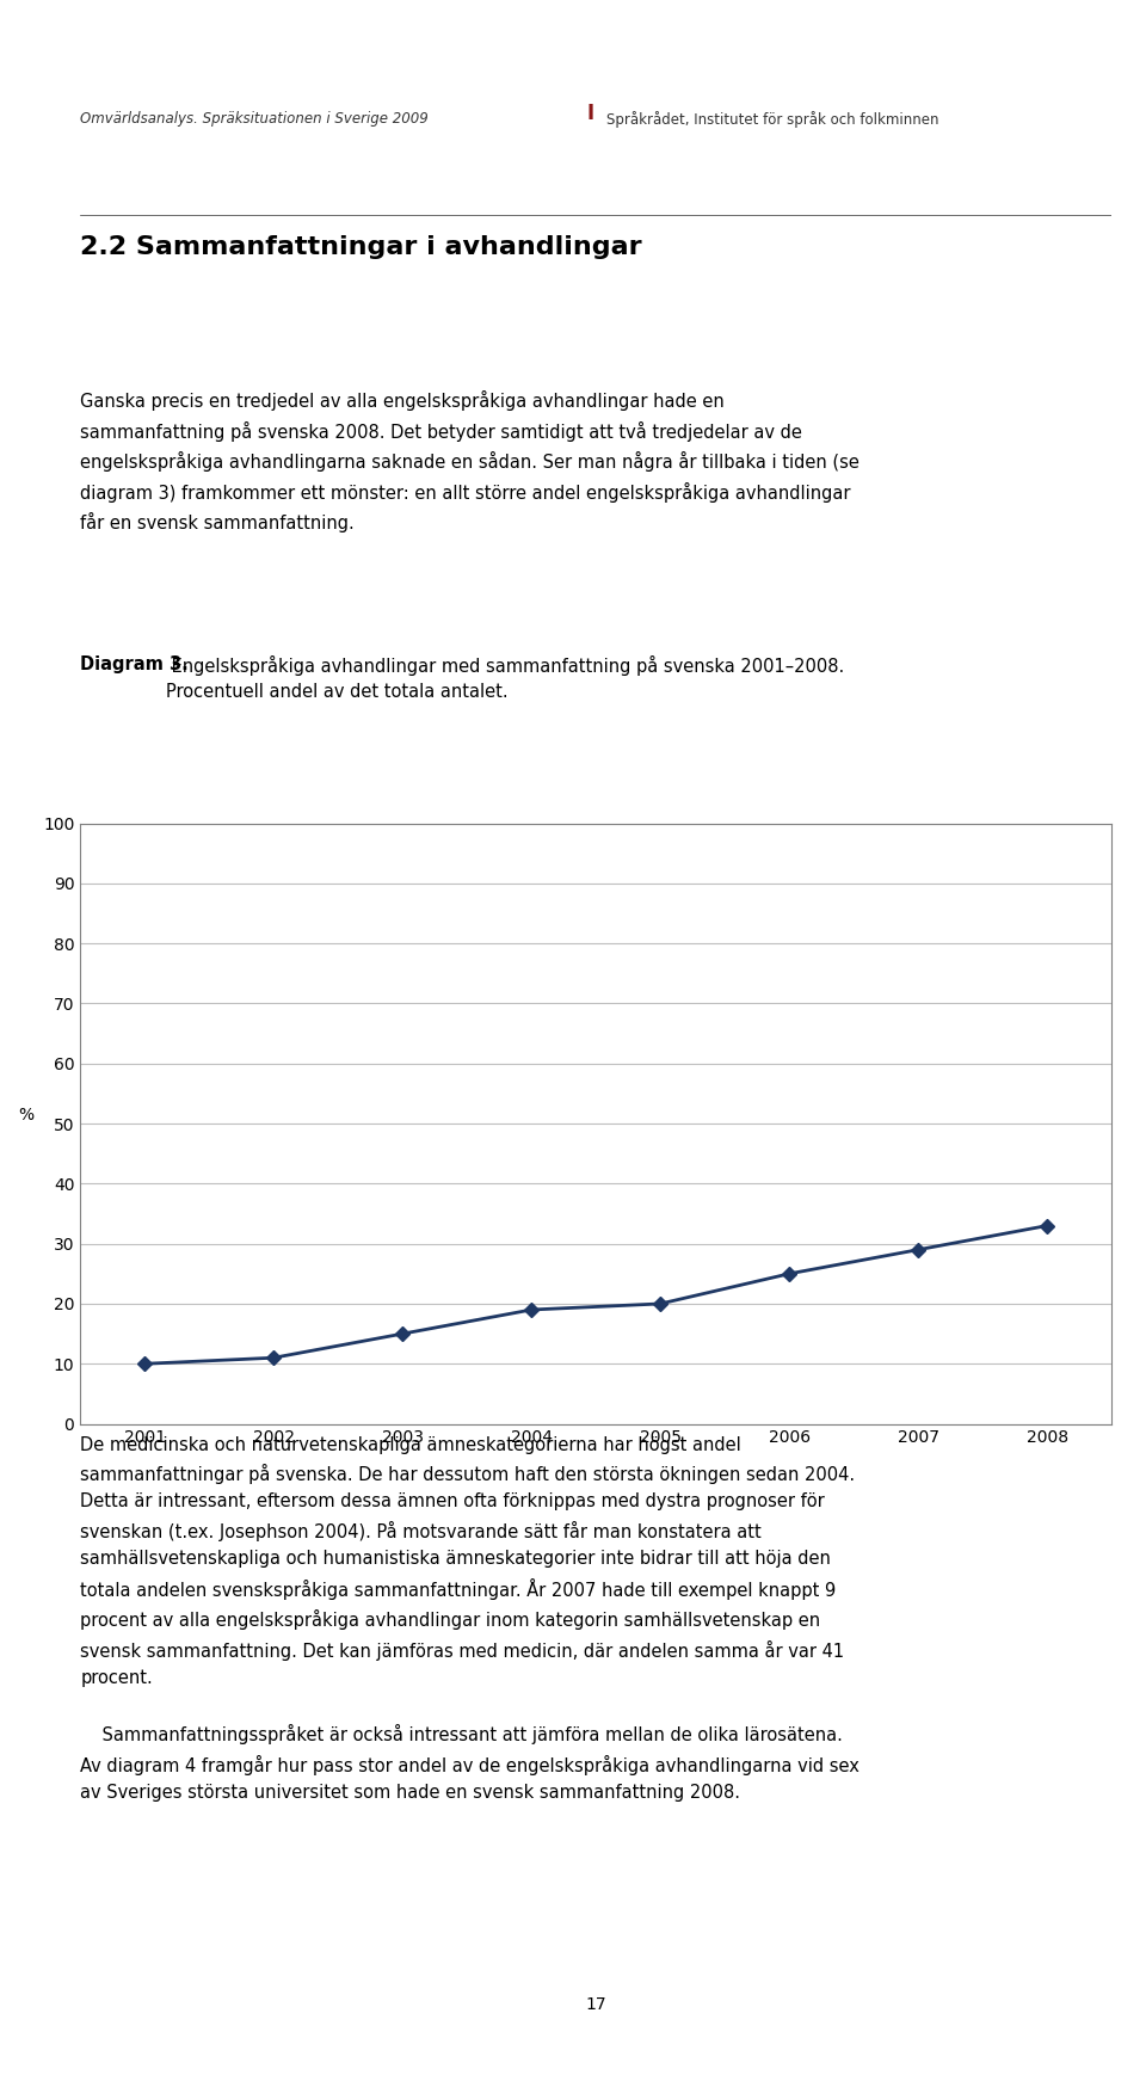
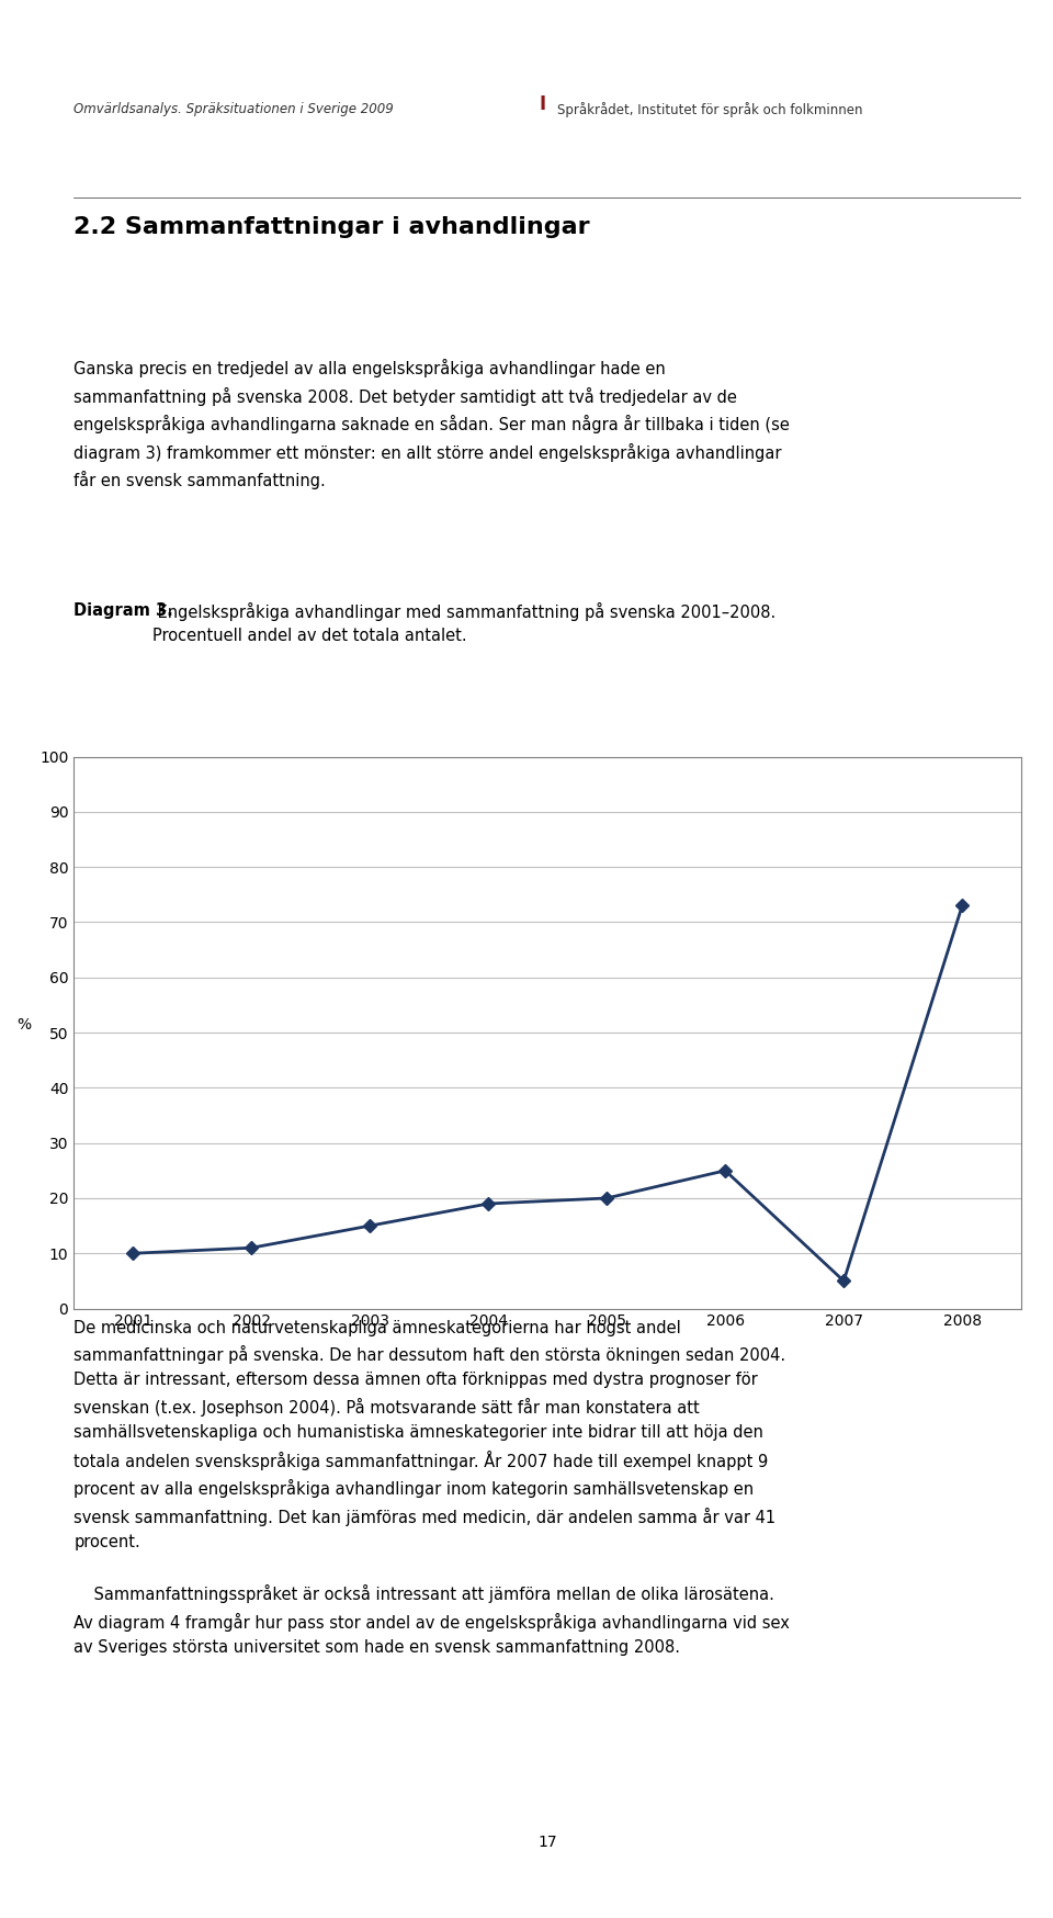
2007: 29 -> 5
2008: 33 -> 73
